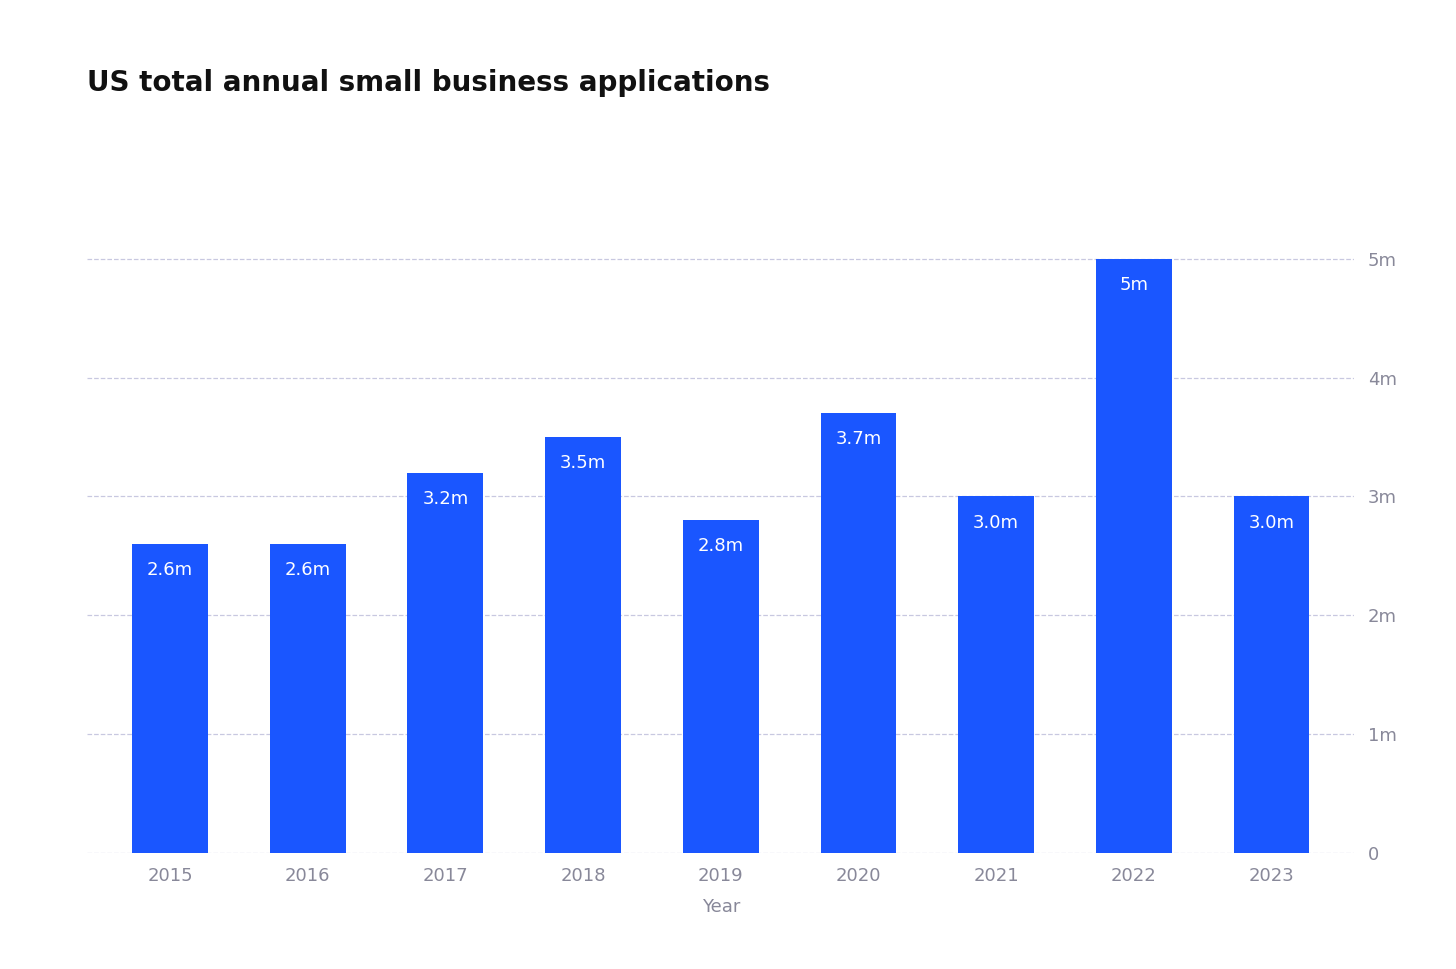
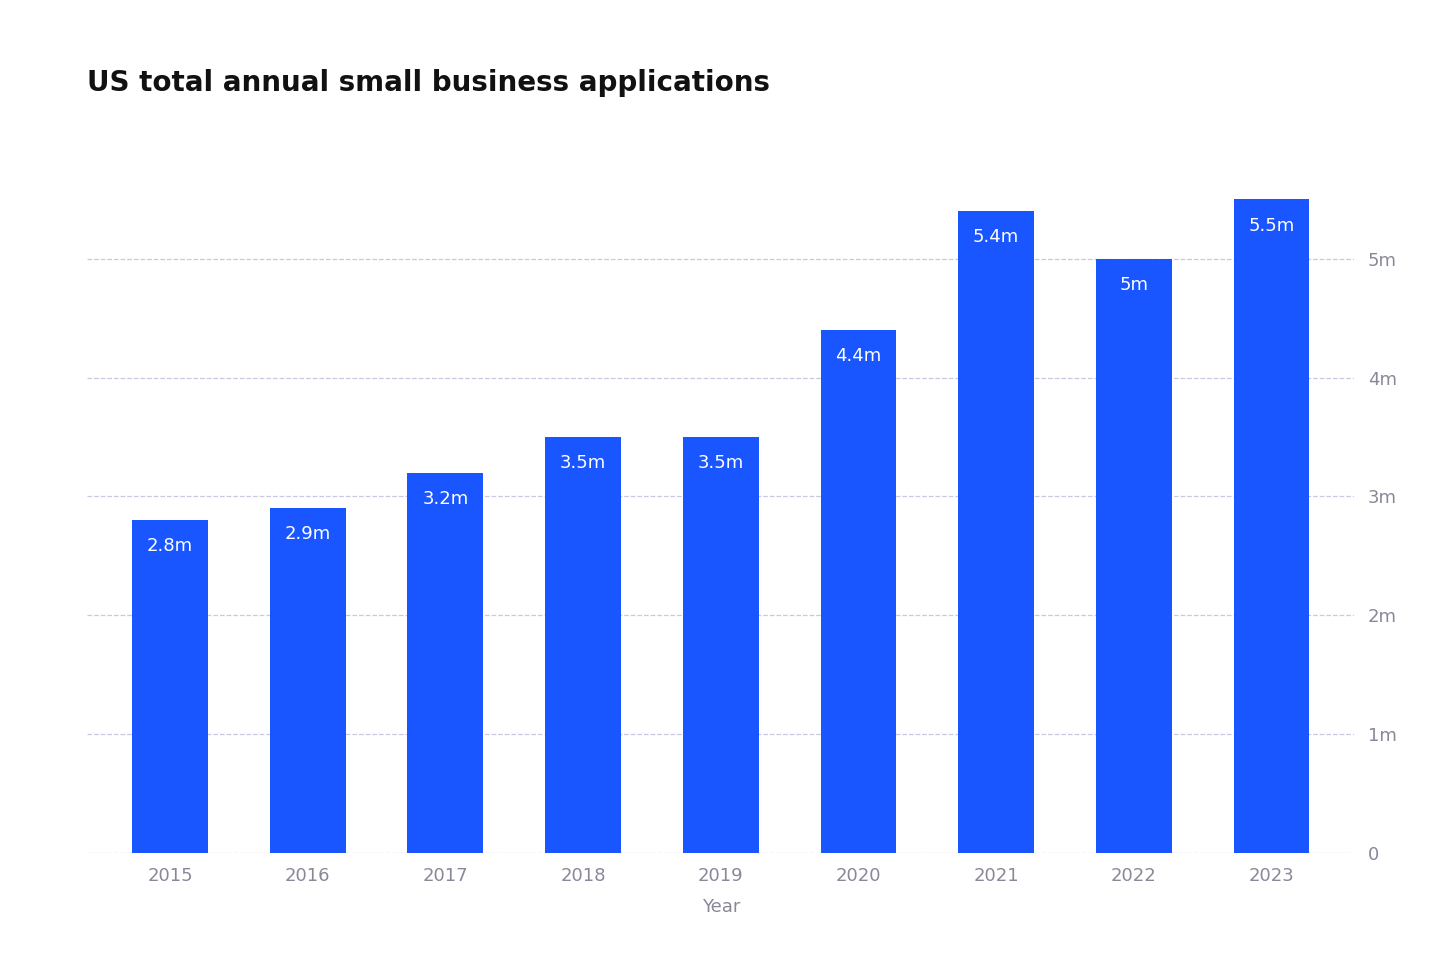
2015: 2.6m -> 2.8m
2016: 2.6m -> 2.9m
2019: 2.8m -> 3.5m
2020: 3.7m -> 4.4m
2021: 3.0m -> 5.4m
2023: 3.0m -> 5.5m
